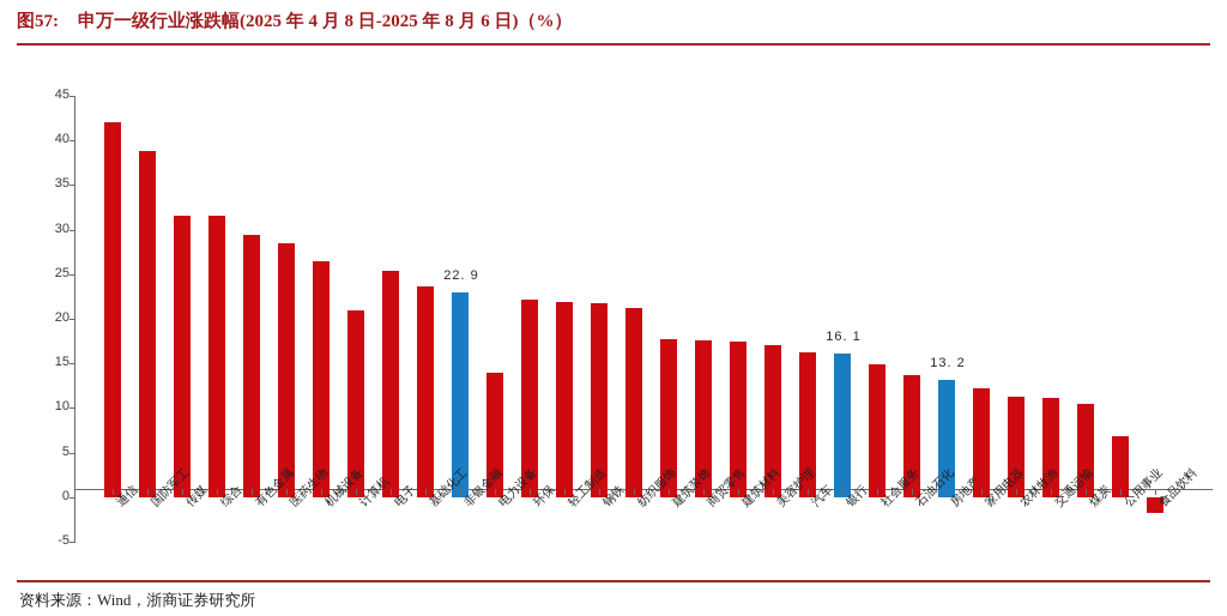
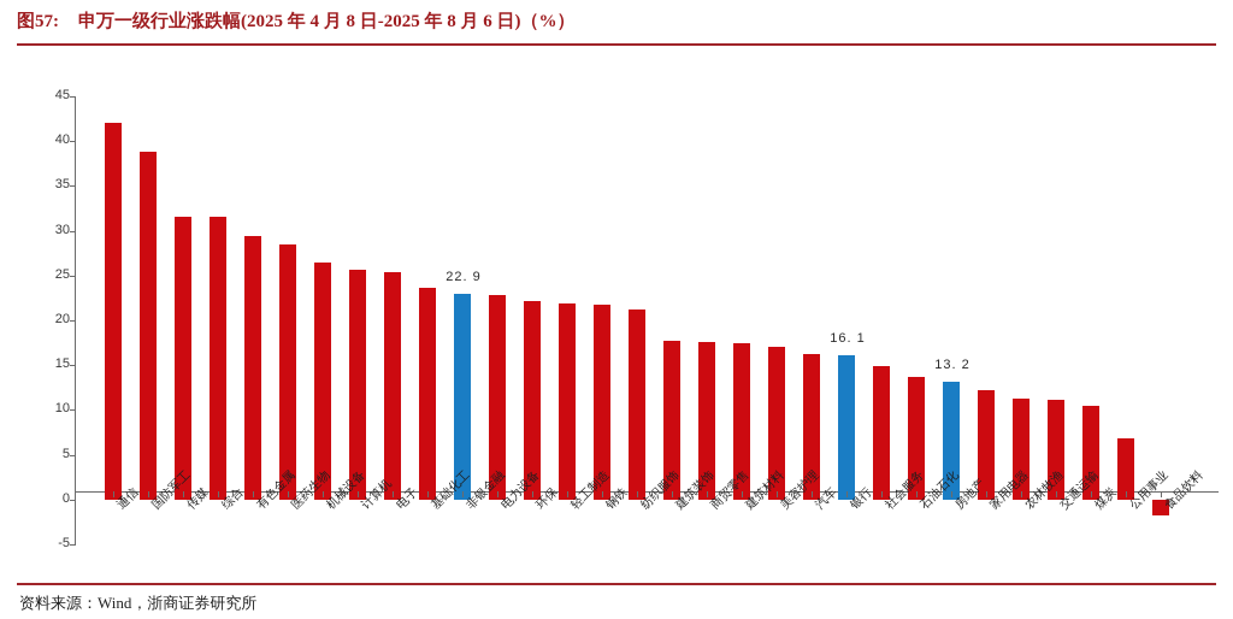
计算机: 21 -> 26
电力设备: 14 -> 23
